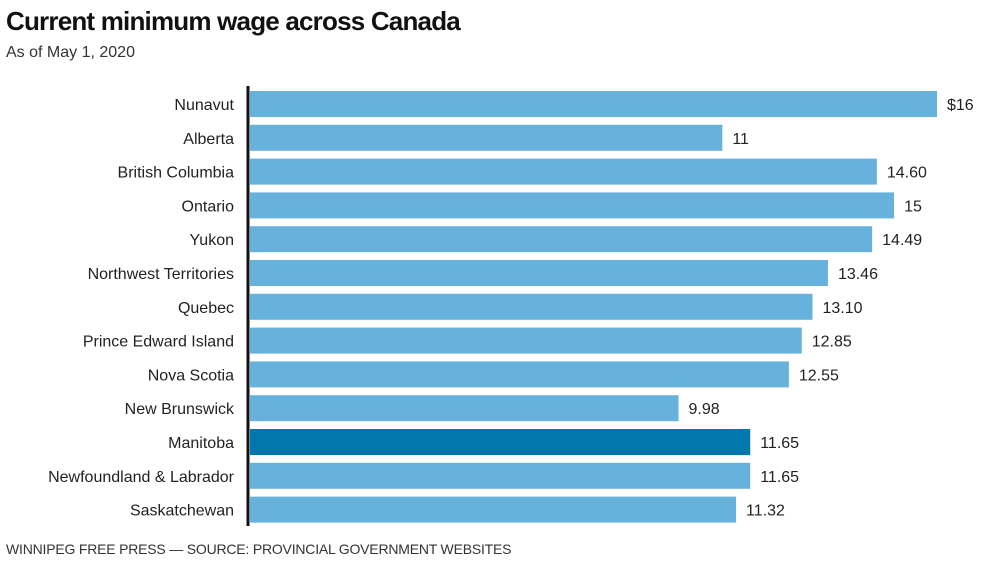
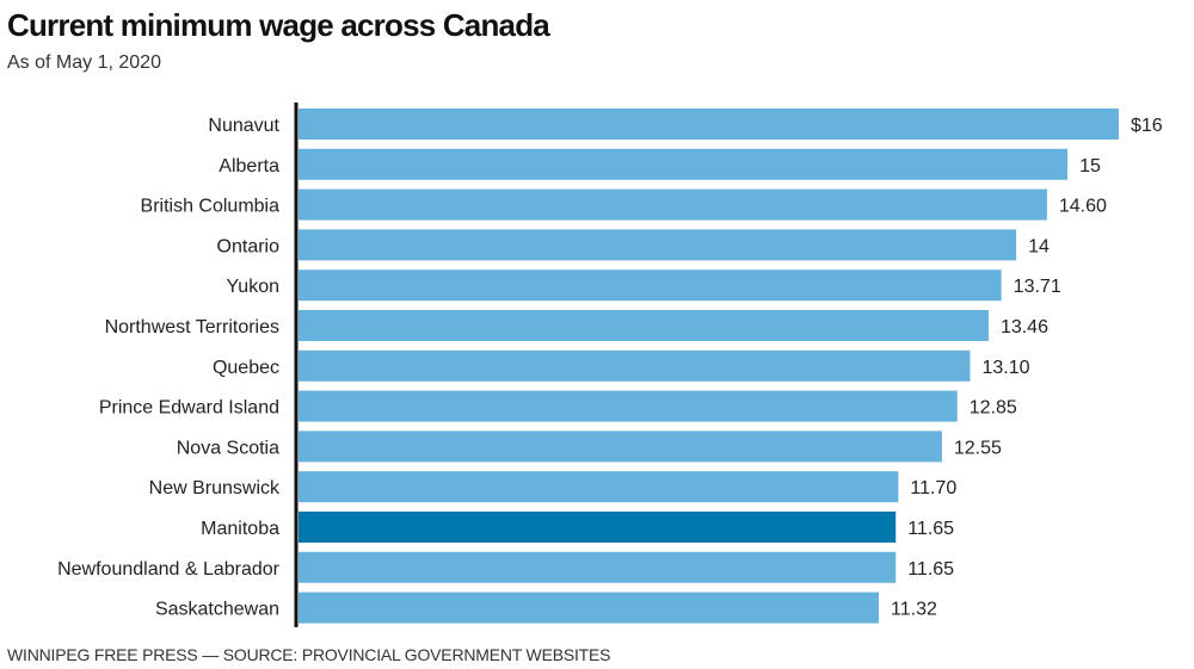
Alberta: 11 -> 15
Ontario: 15 -> 14
Yukon: 14.49 -> 13.71
New Brunswick: 9.98 -> 11.70
